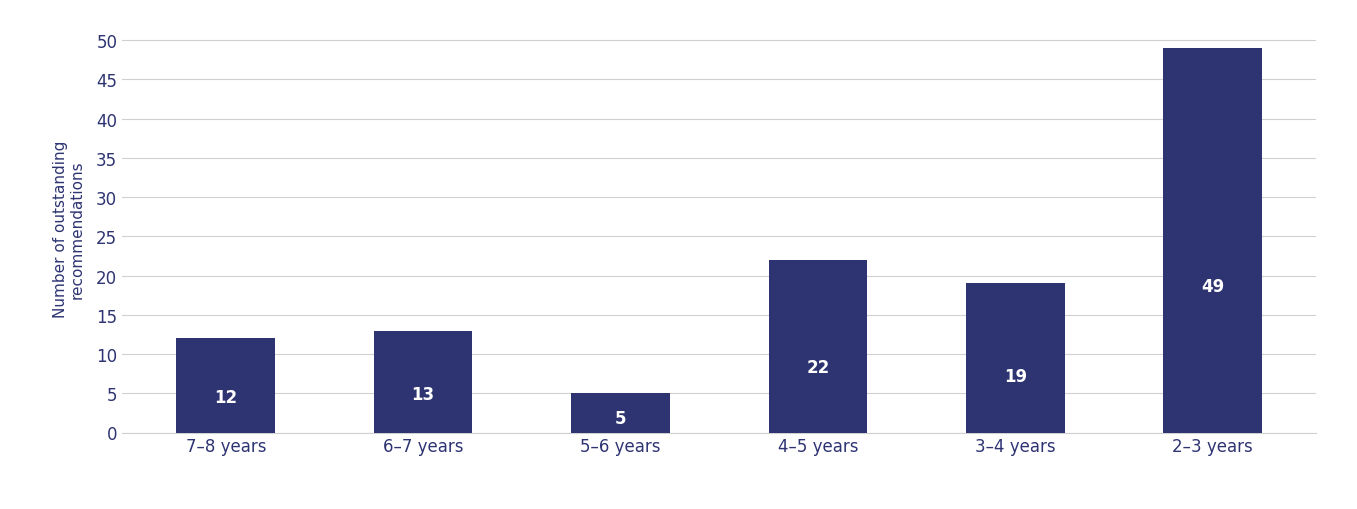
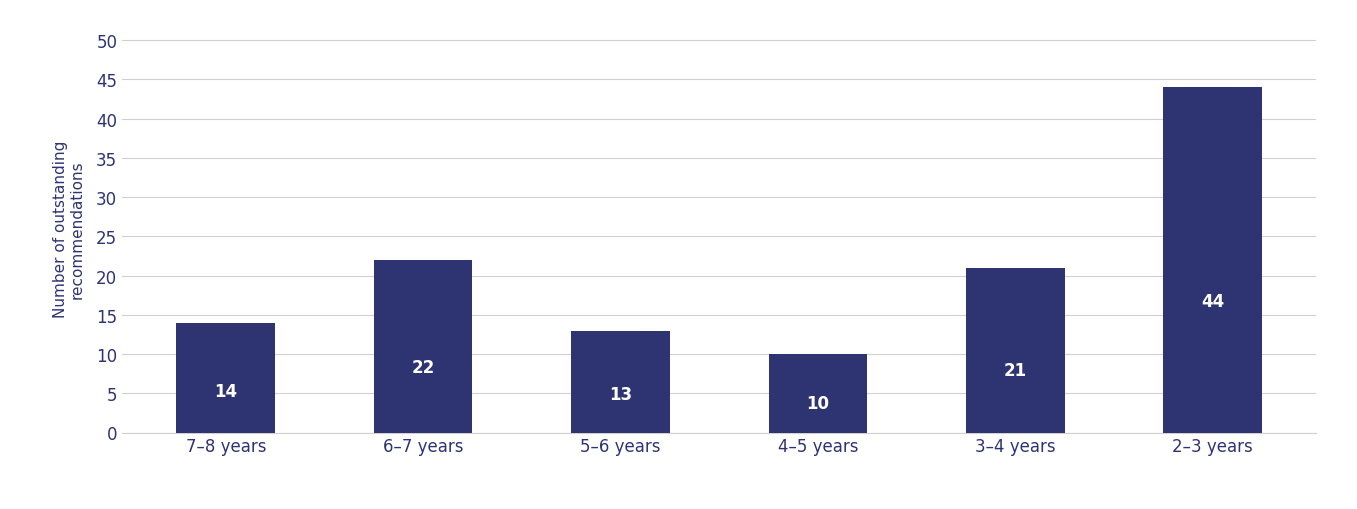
7–8 years: 12 -> 14
6–7 years: 13 -> 22
5–6 years: 5 -> 13
4–5 years: 22 -> 10
3–4 years: 19 -> 21
2–3 years: 49 -> 44
